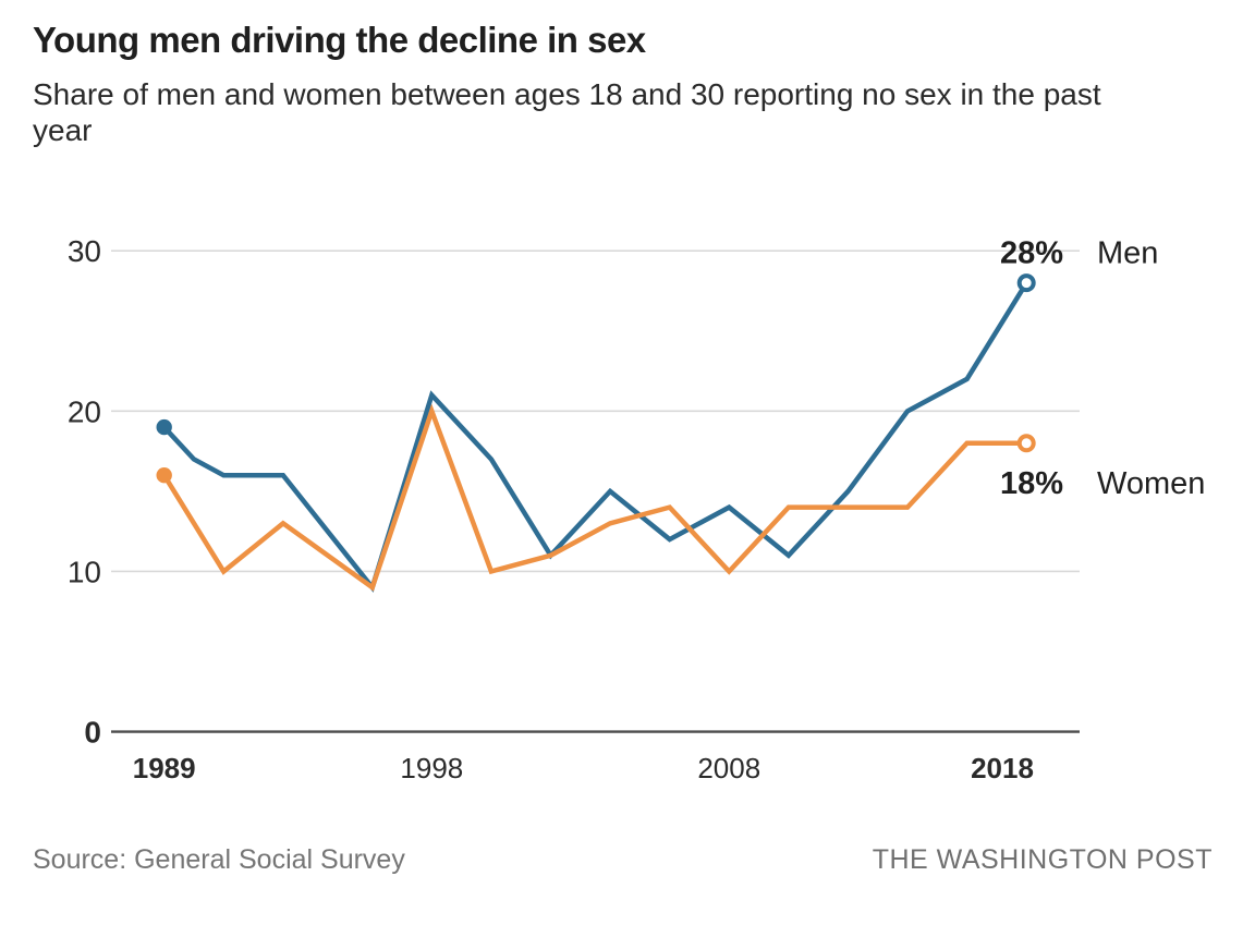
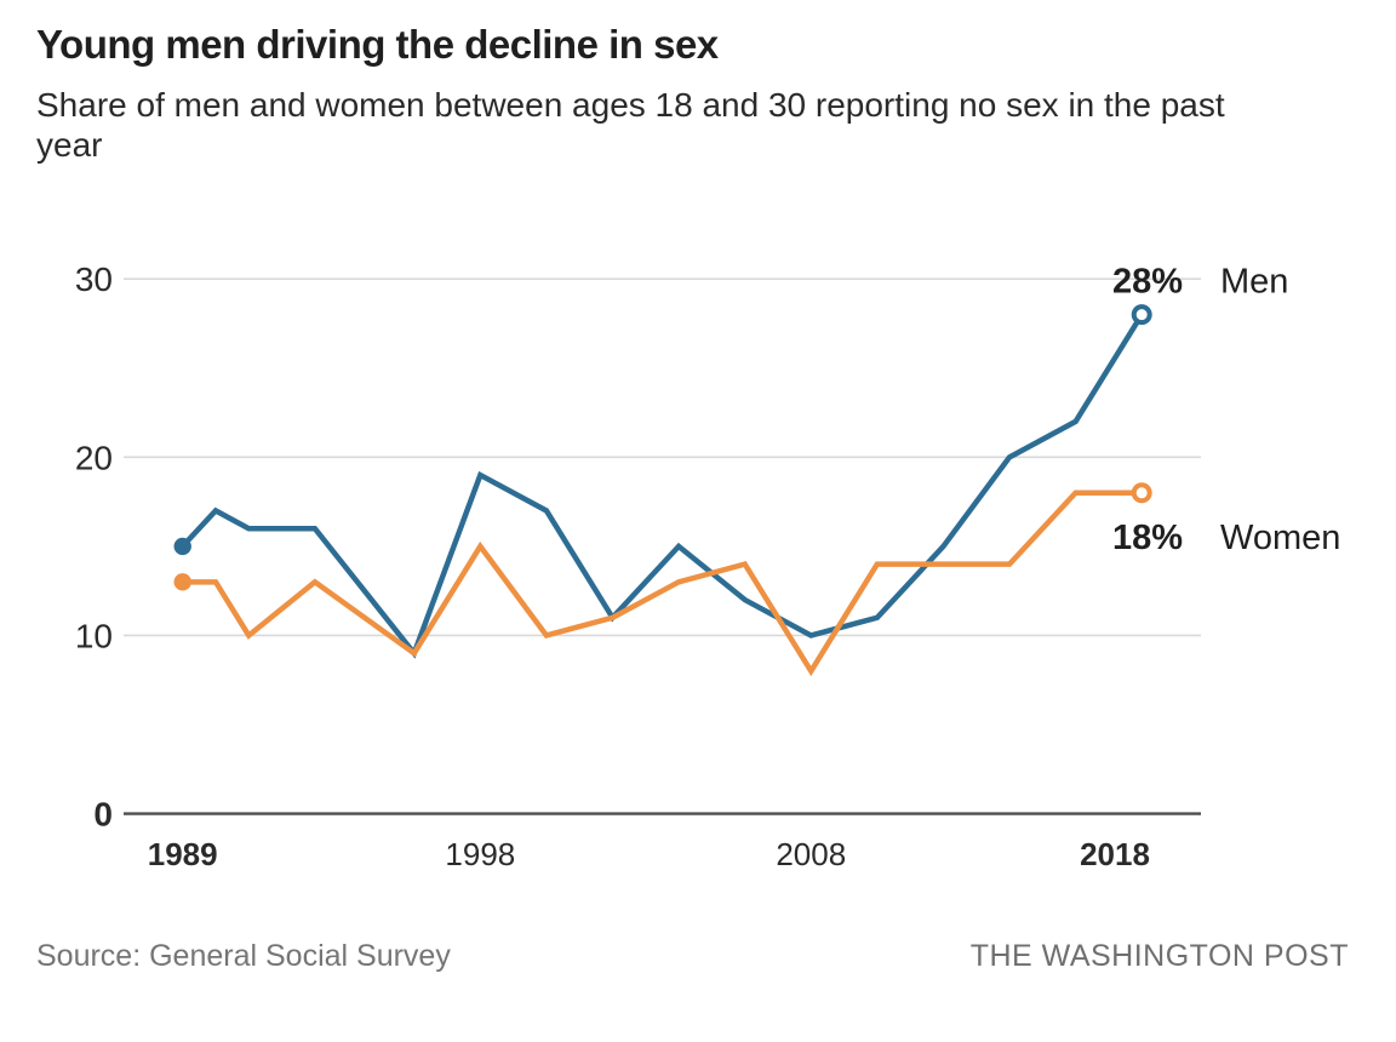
Men/1989: 19 -> 15
Women/1989: 16 -> 13
Men/1998: 21 -> 19
Women/1998: 20 -> 15
Men/2008: 14 -> 10
Women/2008: 10 -> 8
